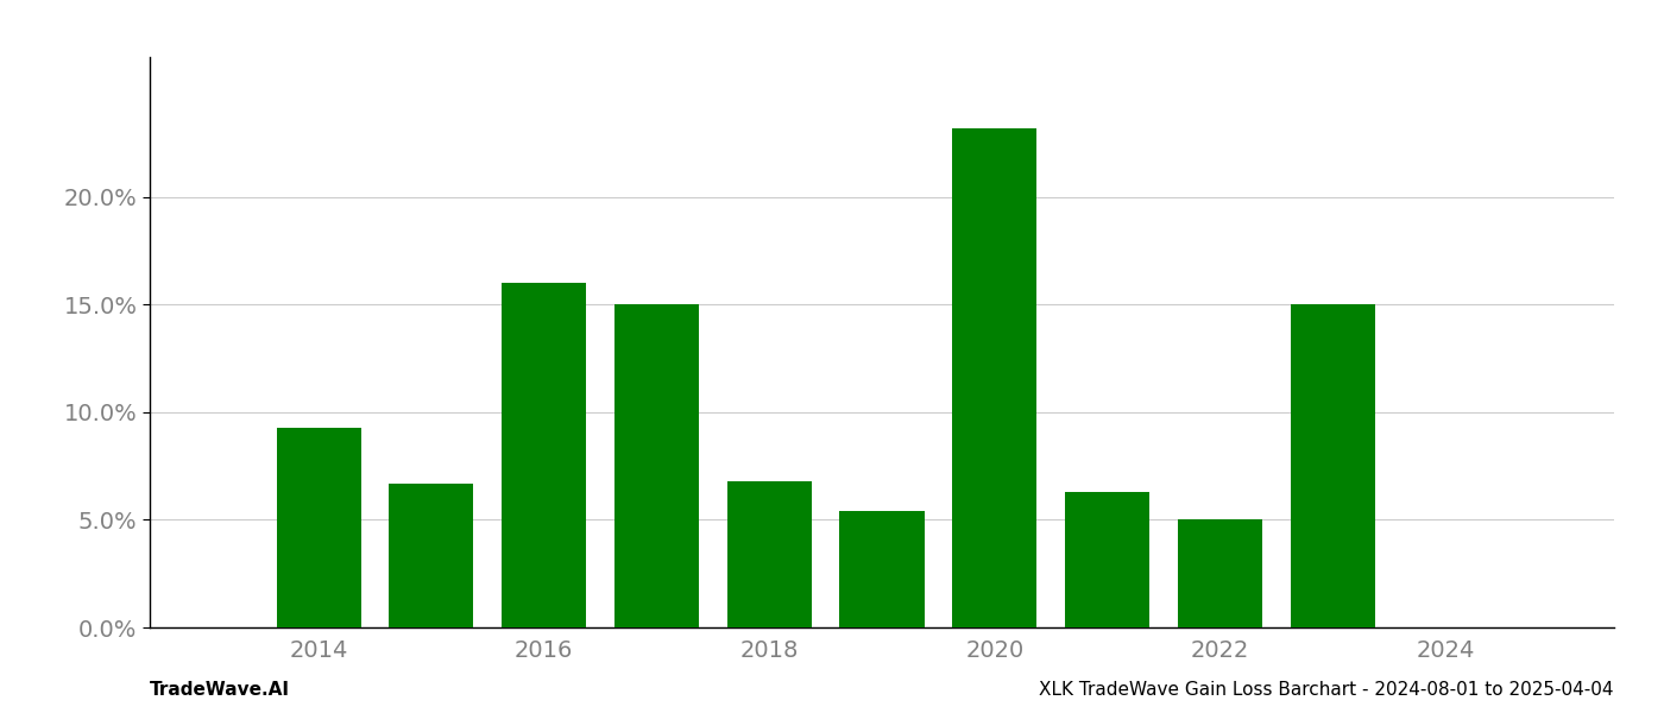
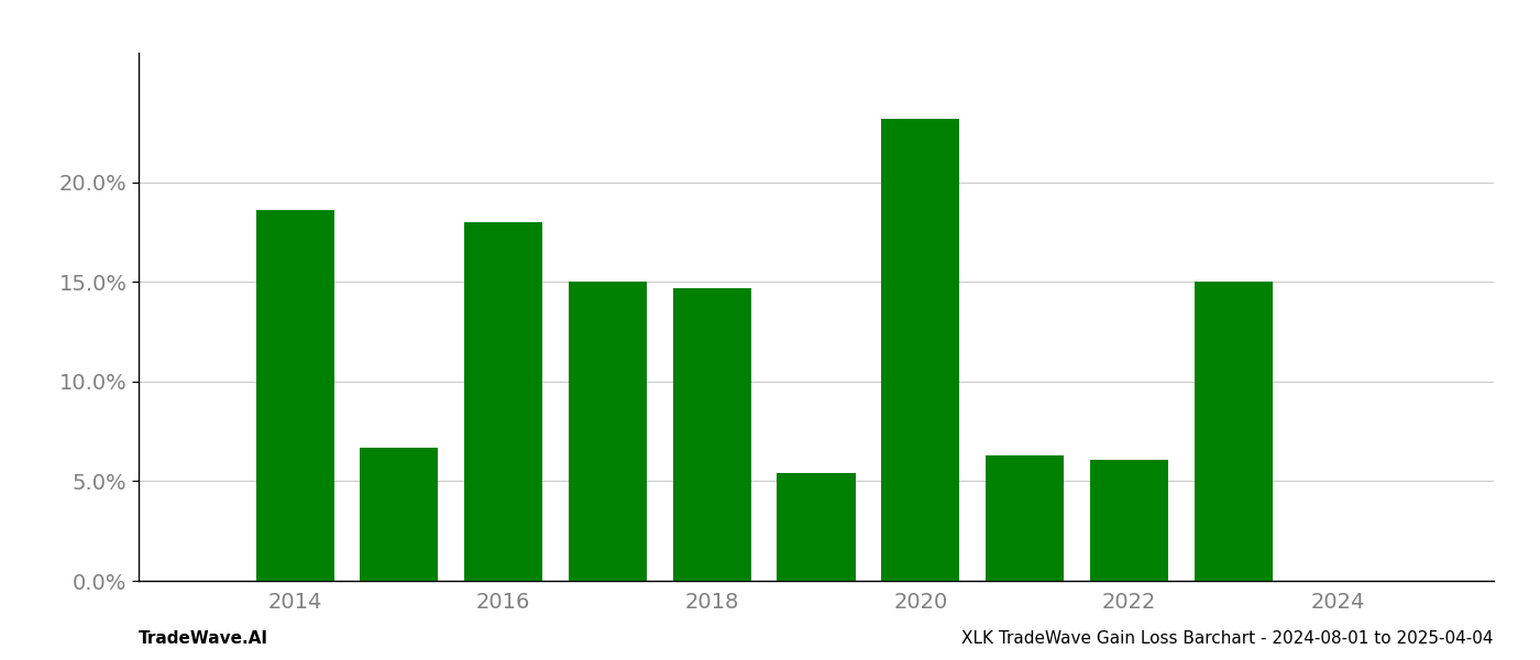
2014: 9.3% -> 18.6%
2016: 16.0% -> 18.0%
2018: 6.8% -> 14.7%
2022: 5.0% -> 6.1%
